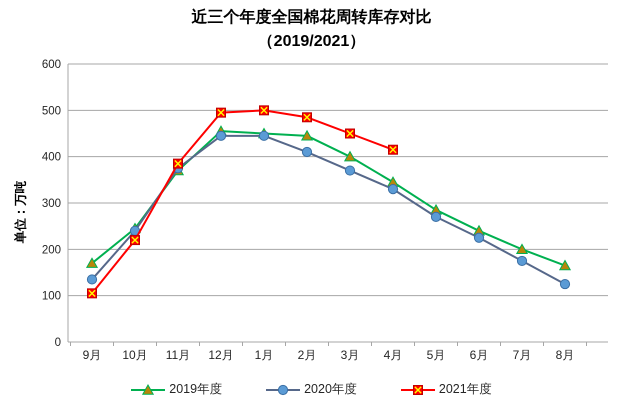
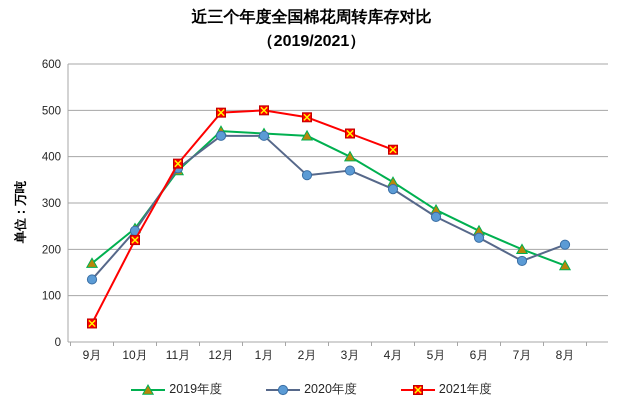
2021年度/9月: 100 -> 40
2020年度/2月: 410 -> 360
2020年度/8月: 120 -> 210
